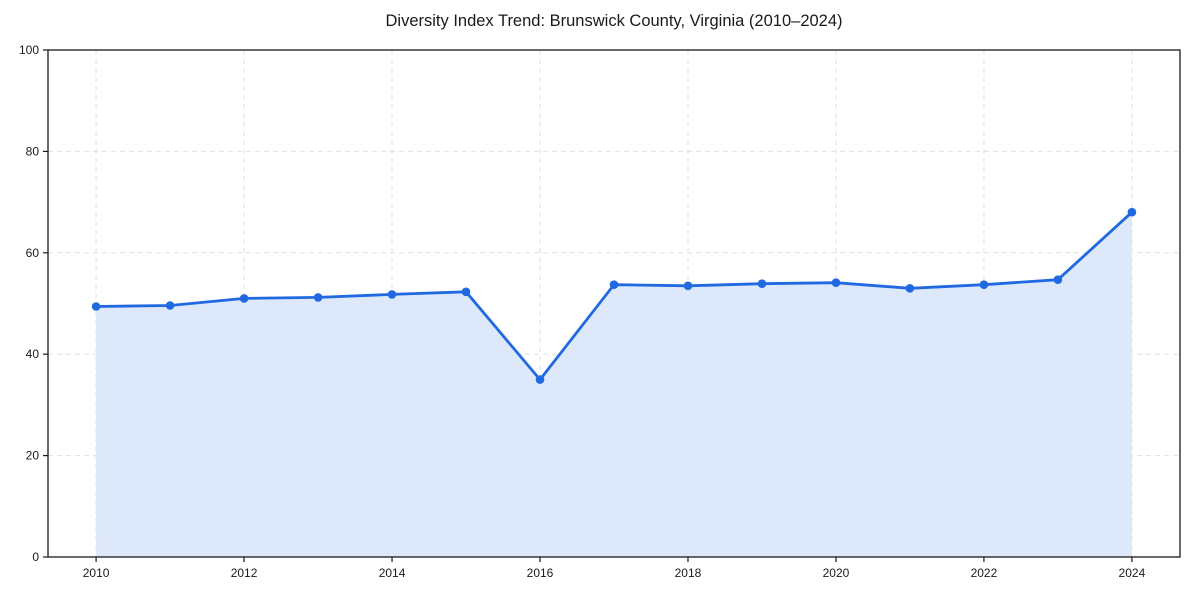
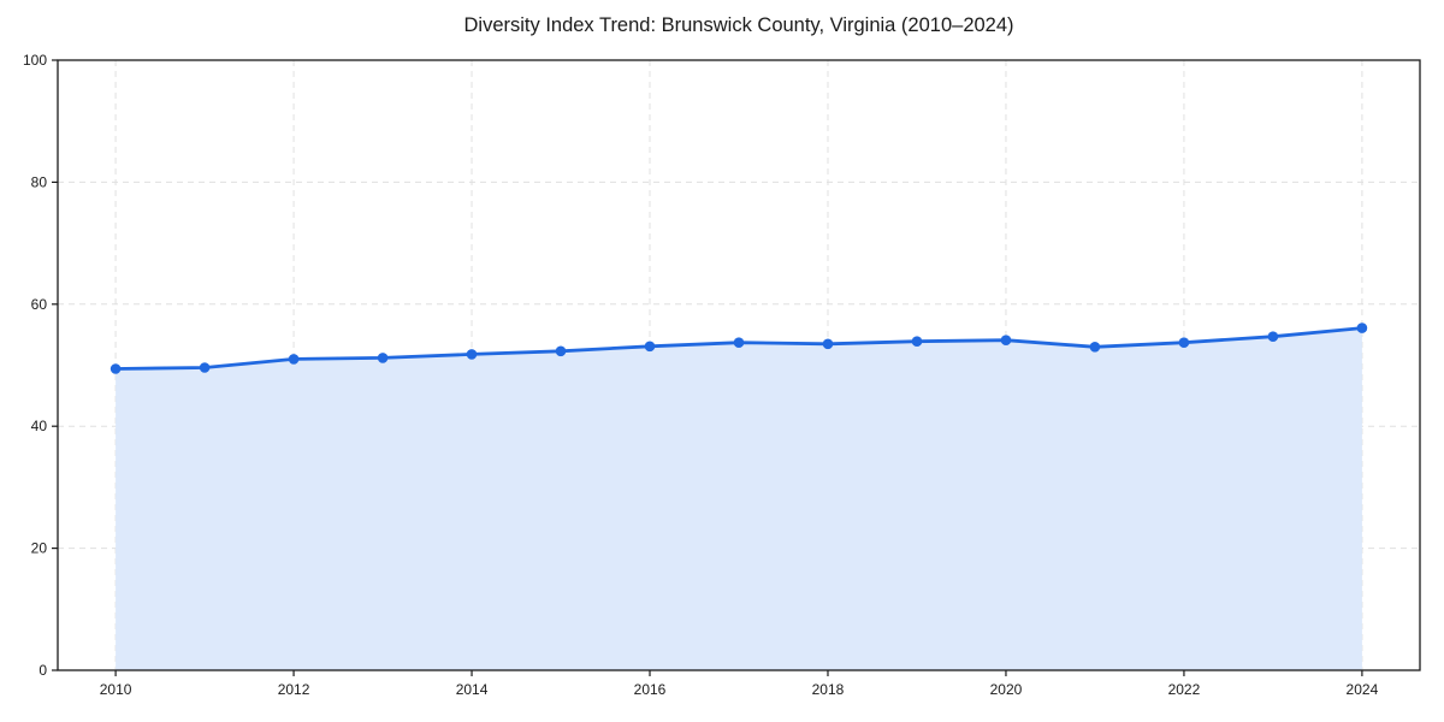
2016: 35 -> 53
2024: 68 -> 56
